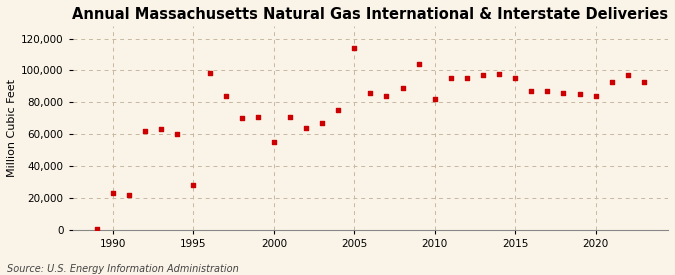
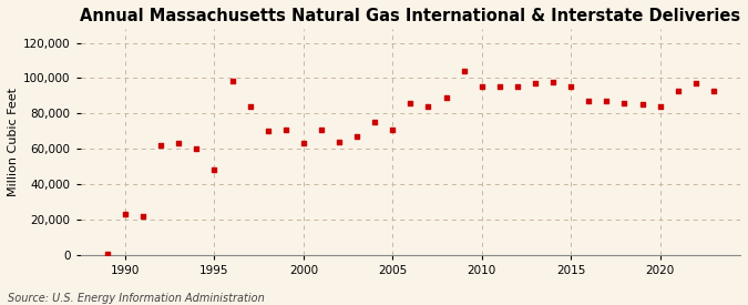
1995: 28,000 -> 48,000
2000: 55,000 -> 63,000
2005: 114,000 -> 71,000
2010: 82,000 -> 95,000
